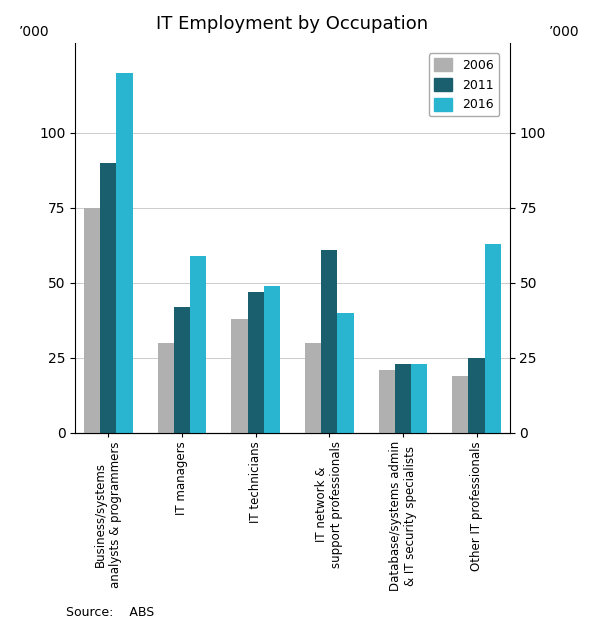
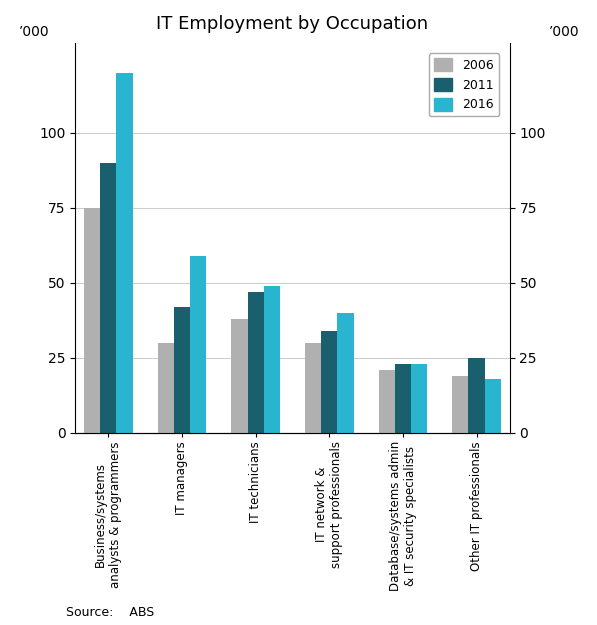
2011/IT network & support professionals: 61 -> 34
2016/Other IT professionals: 63 -> 18
